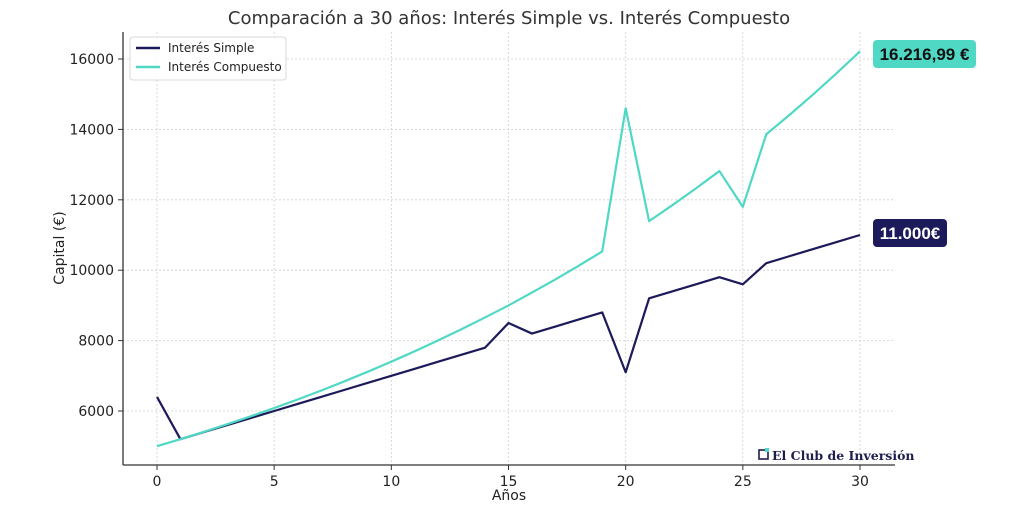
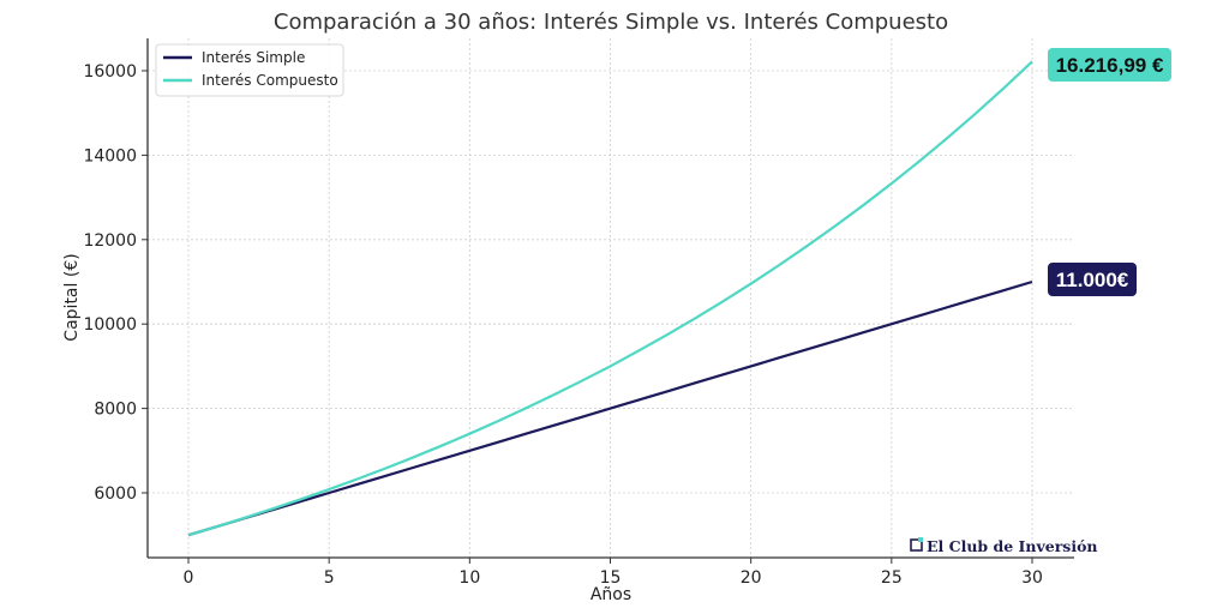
Interés Simple/0: 6400 -> 5000
Interés Simple/15: 8500 -> 8000
Interés Simple/20: 7100 -> 9000
Interés Compuesto/20: 14600 -> 11000
Interés Simple/25: 9600 -> 10000
Interés Compuesto/25: 11800 -> 13300
